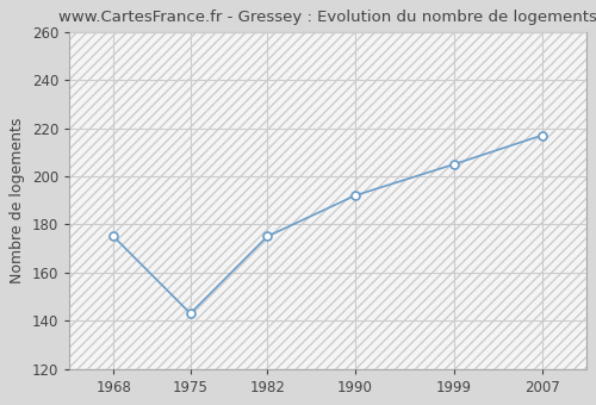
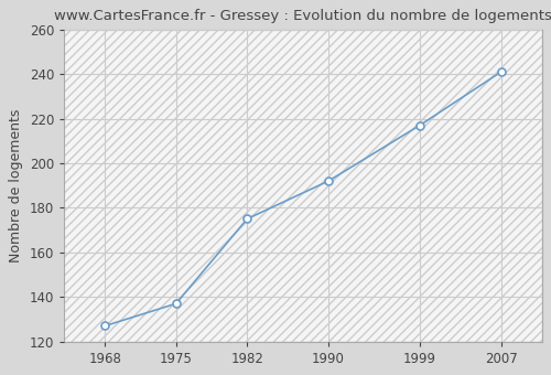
1968: 175 -> 127
1975: 143 -> 137
1999: 205 -> 217
2007: 217 -> 241
